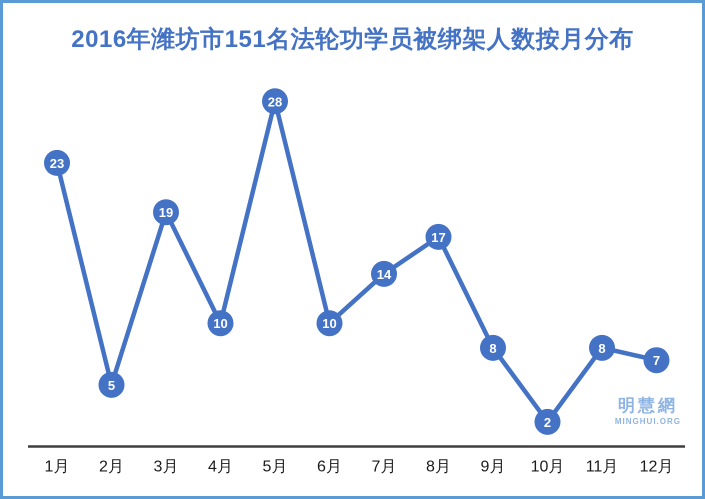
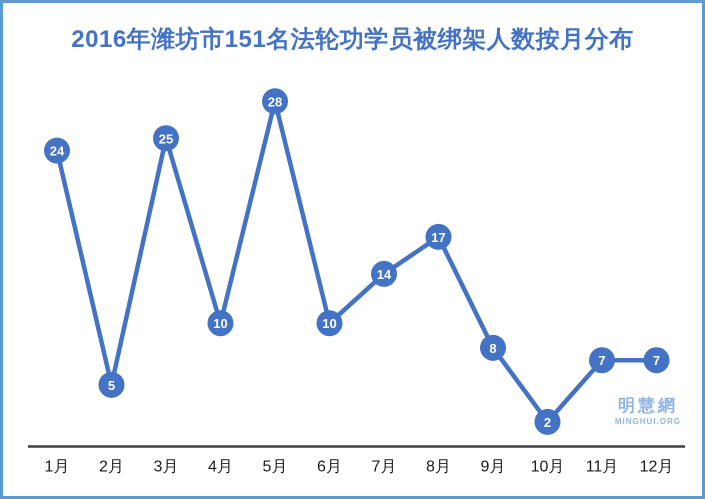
1月: 23 -> 24
3月: 19 -> 25
11月: 8 -> 7
